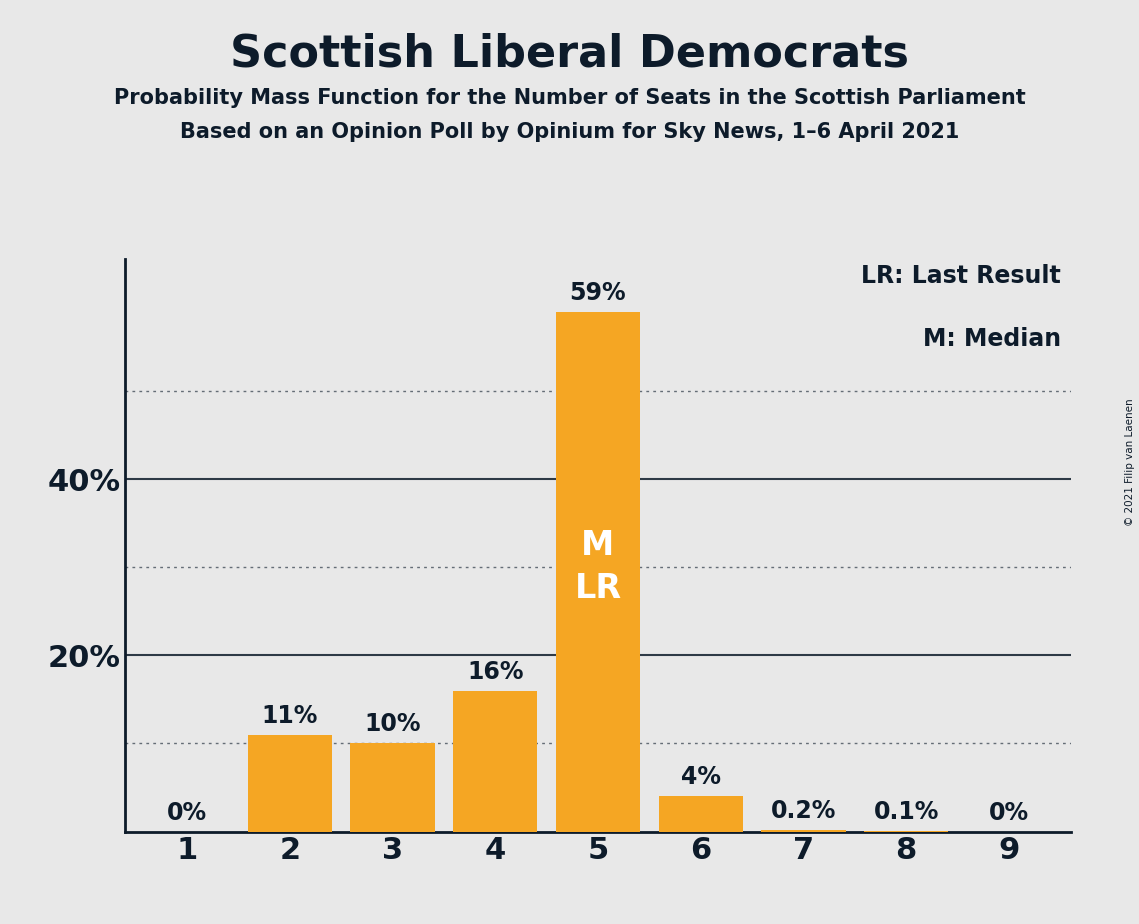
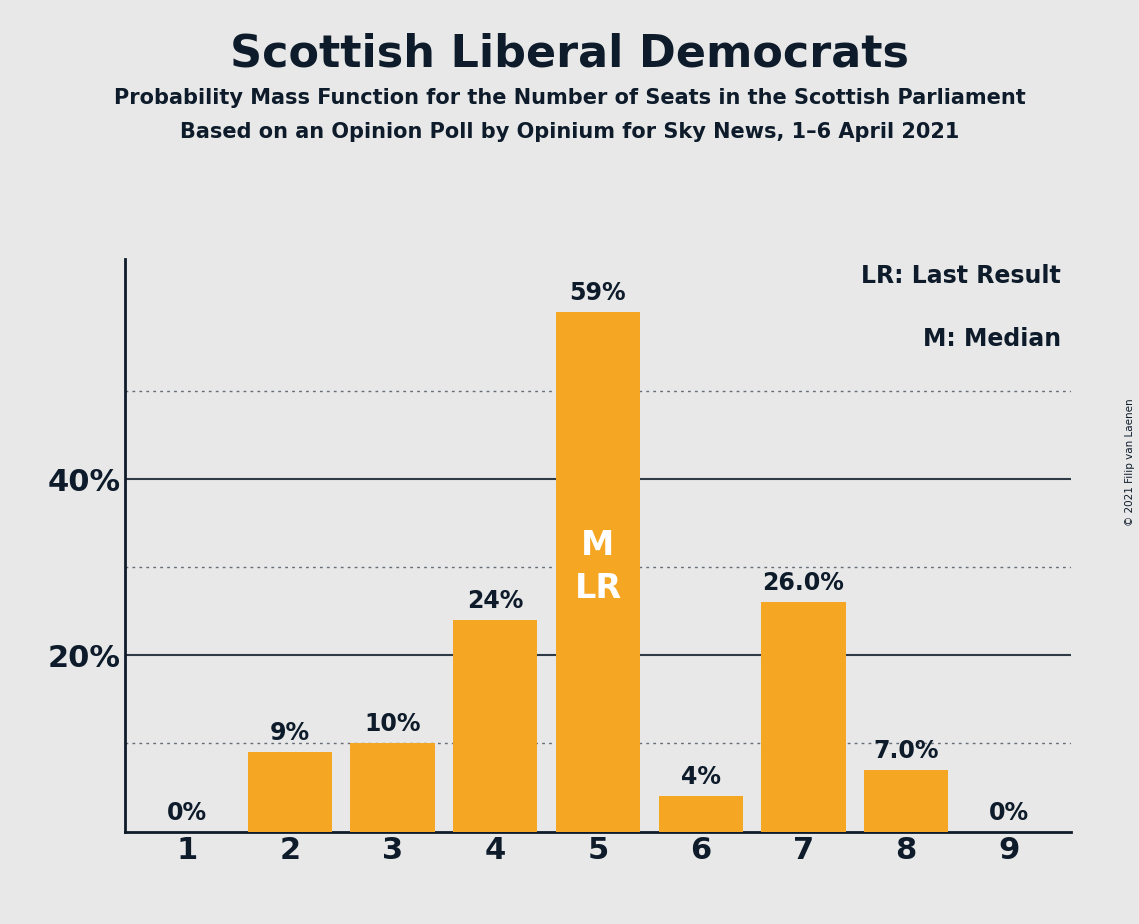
2: 11% -> 9%
4: 16% -> 24%
7: 0.2% -> 26.0%
8: 0.1% -> 7.0%
